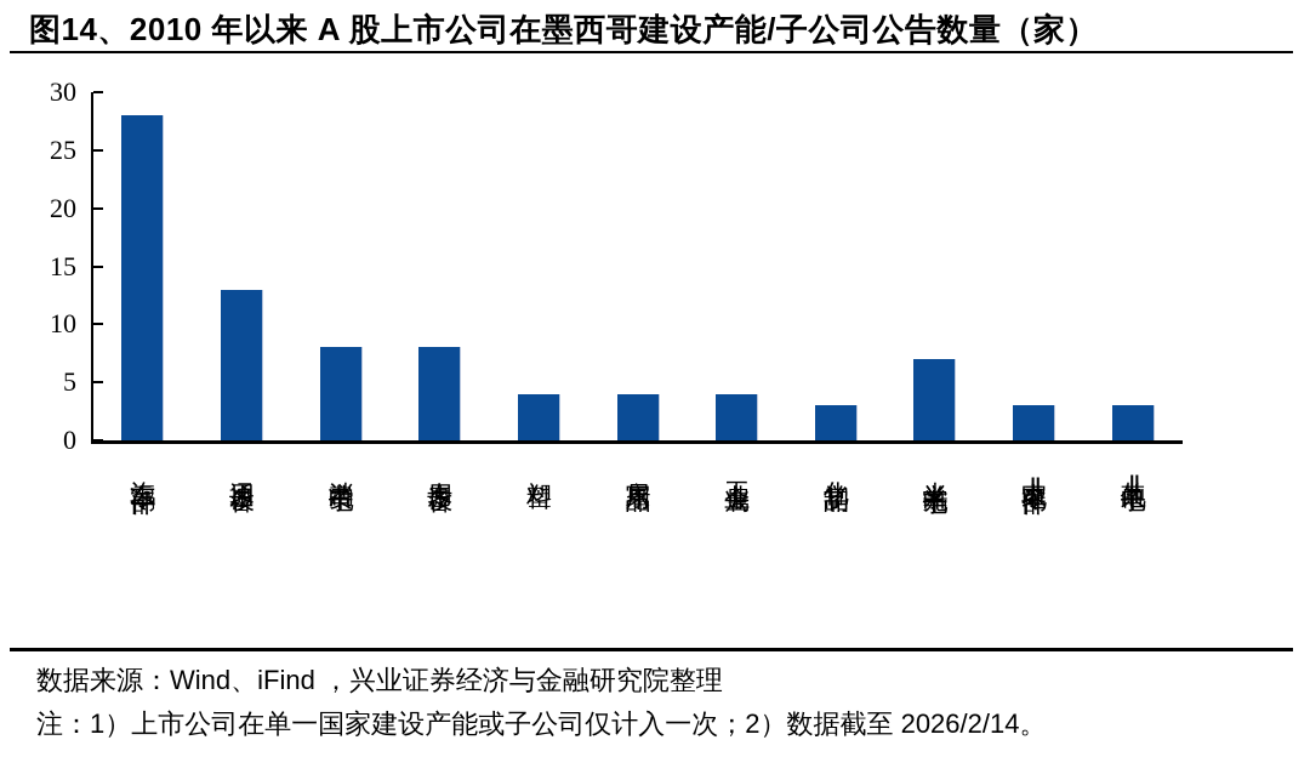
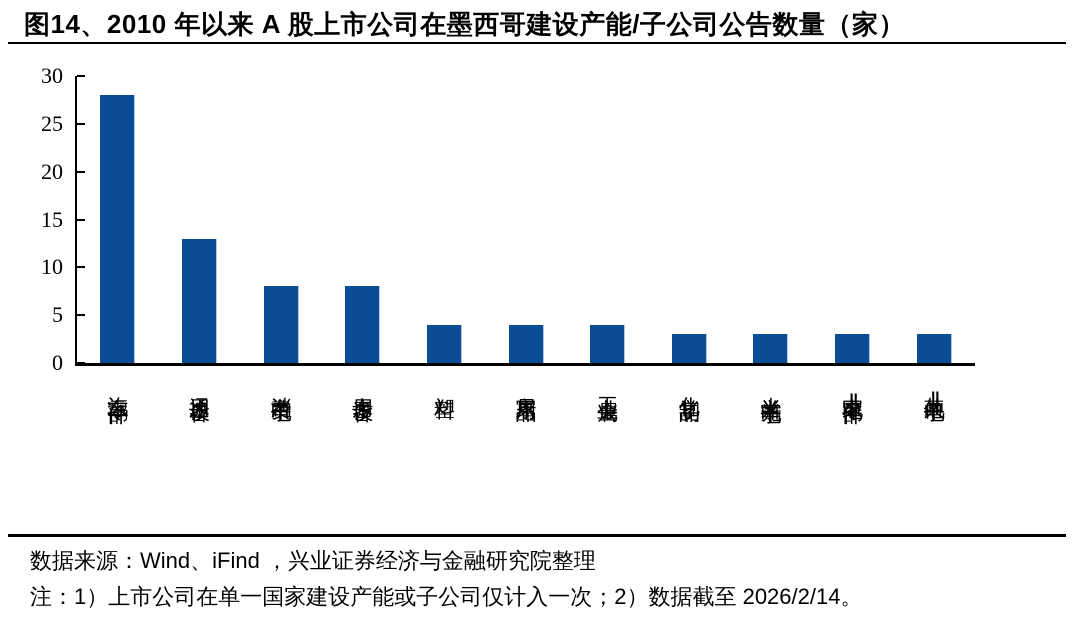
光学光电子: 7 -> 3
